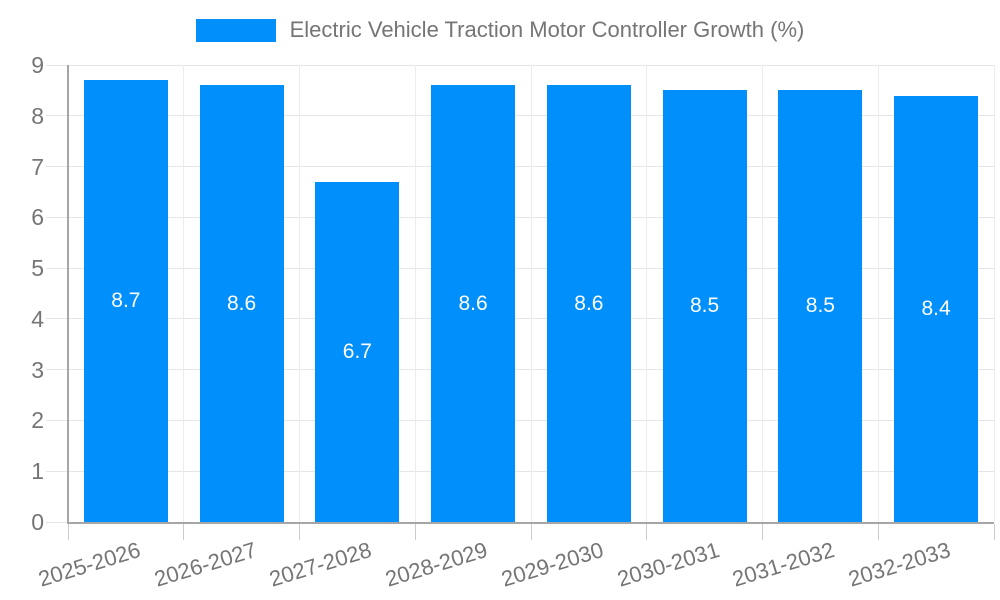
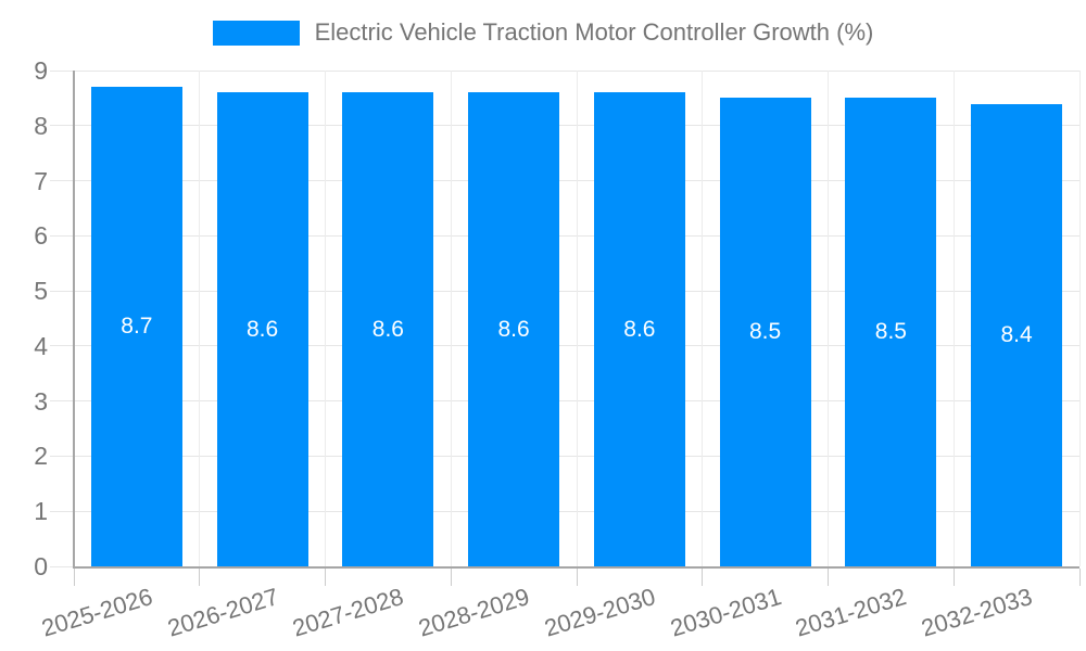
2027-2028: 6.7 -> 8.6
